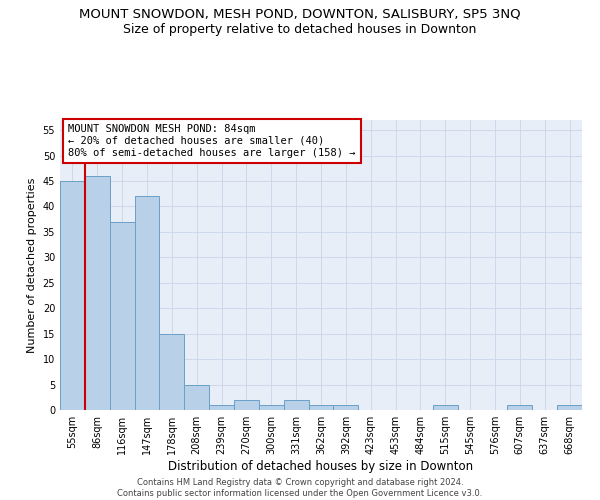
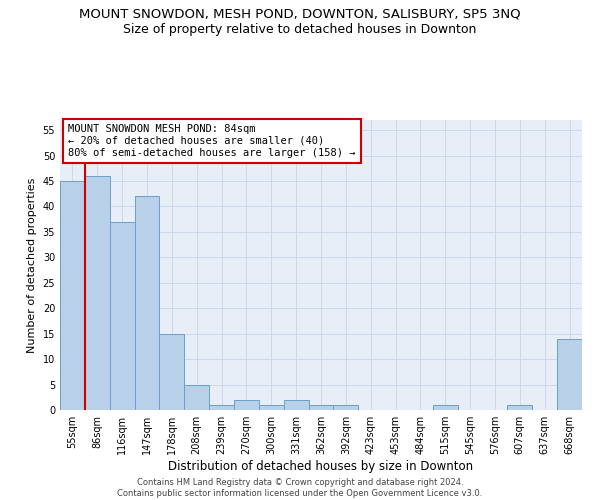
668sqm: 1 -> 14
